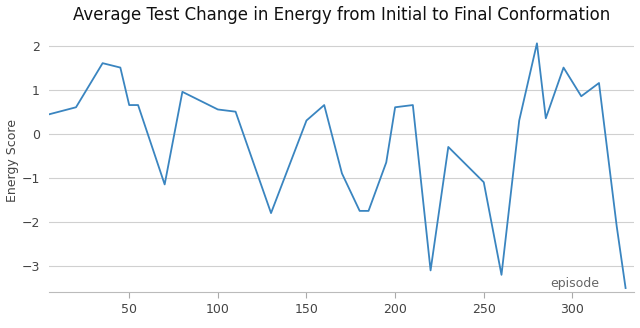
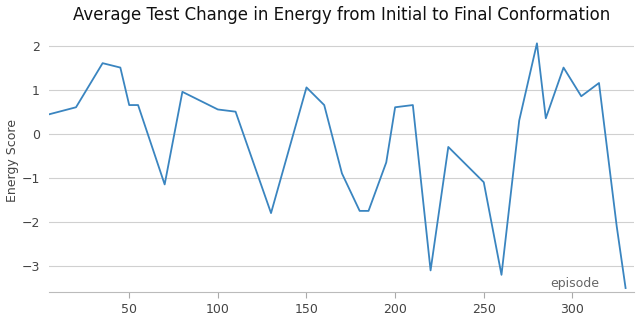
150: 0.30 -> 1.05
